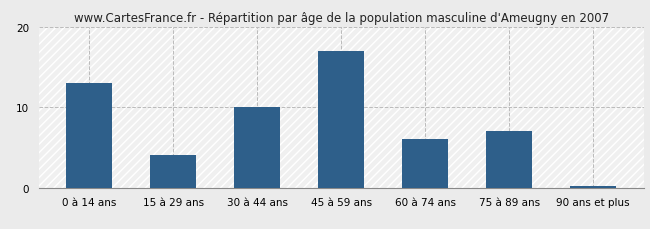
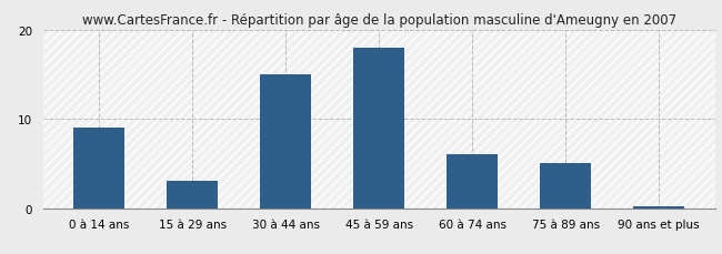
0 à 14 ans: 13.0 -> 9.0
15 à 29 ans: 4.0 -> 3.0
30 à 44 ans: 10.0 -> 15.0
45 à 59 ans: 17.0 -> 18.0
75 à 89 ans: 7.0 -> 5.0
